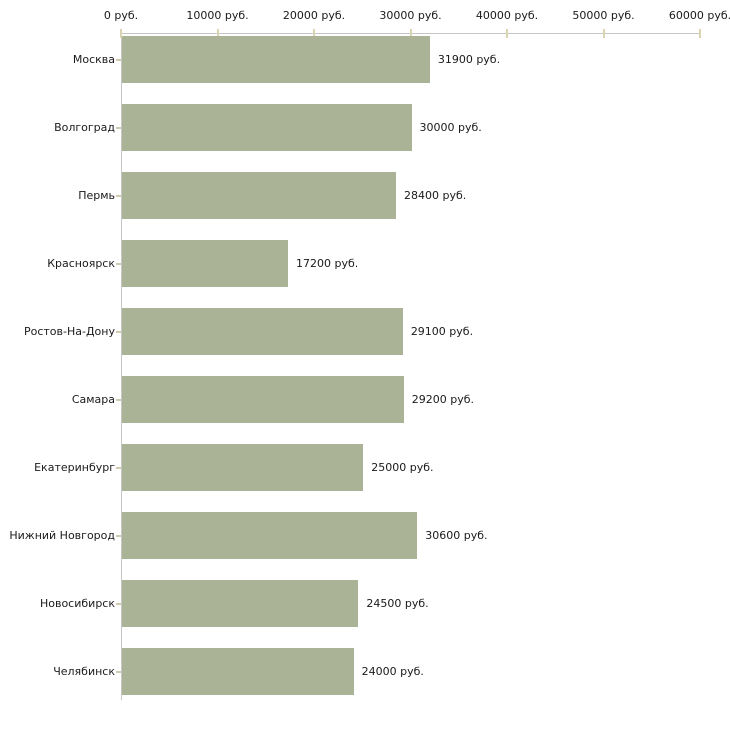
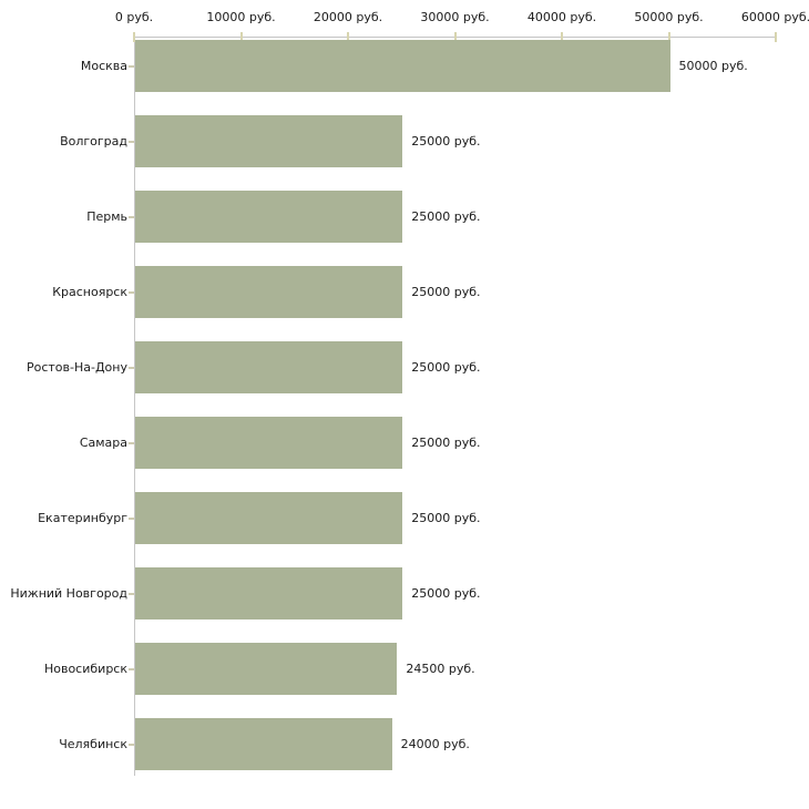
Москва: 31900 -> 50000
Волгоград: 30000 -> 25000
Пермь: 28400 -> 25000
Красноярск: 17200 -> 25000
Ростов-На-Дону: 29100 -> 25000
Самара: 29200 -> 25000
Нижний Новгород: 30600 -> 25000
